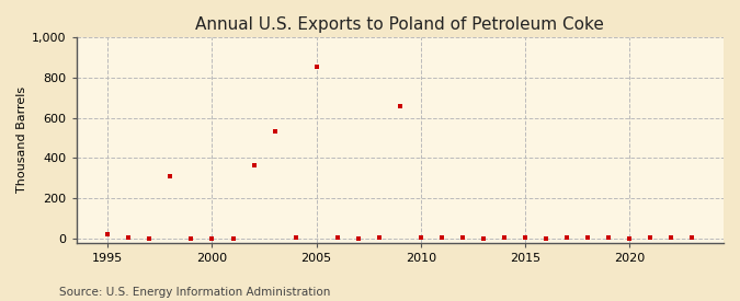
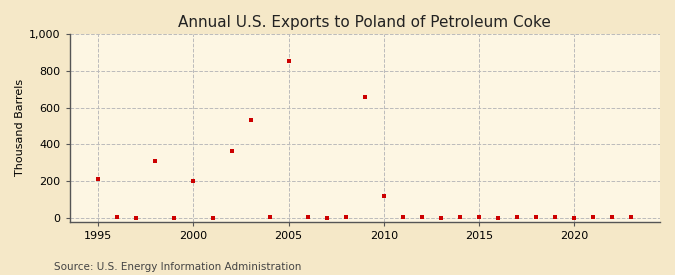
1995: 20 -> 210
2000: 0 -> 200
2010: 10 -> 120
